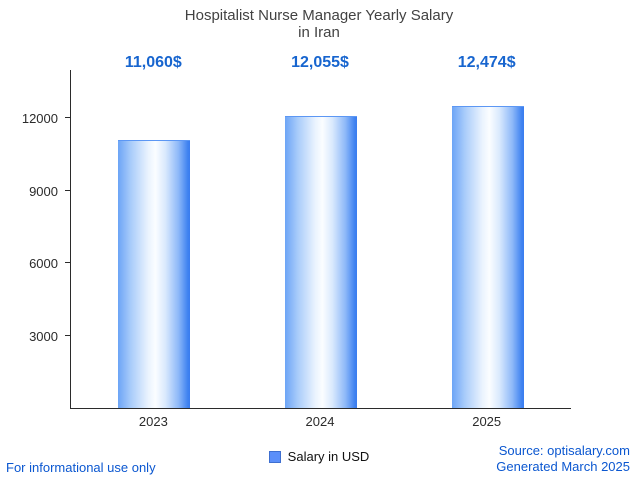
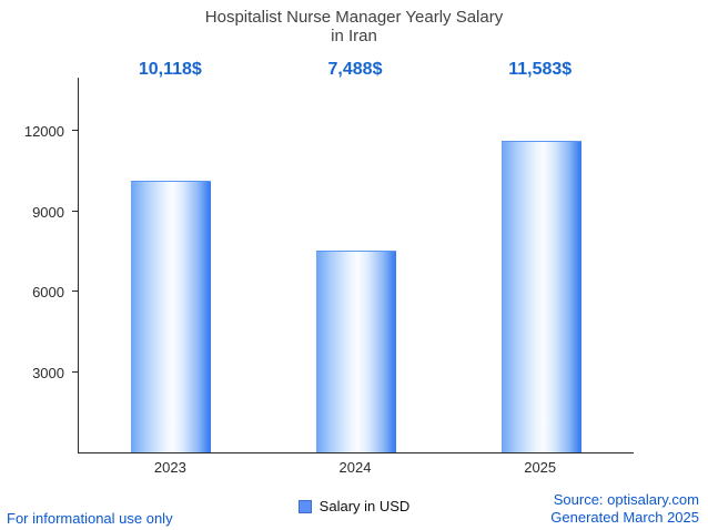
2023: 11,060 -> 10,118
2024: 12,055 -> 7,488
2025: 12,474 -> 11,583
